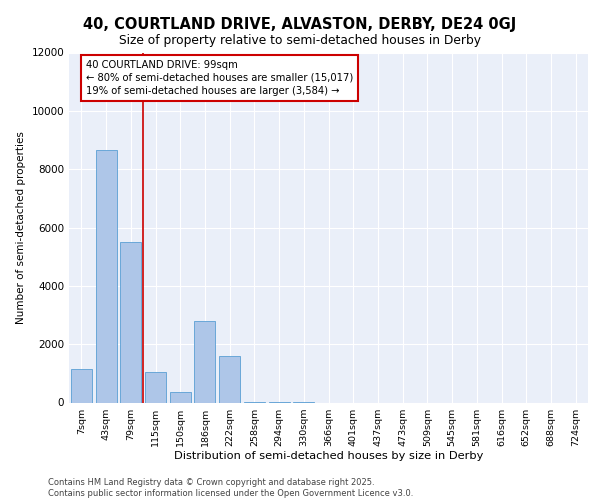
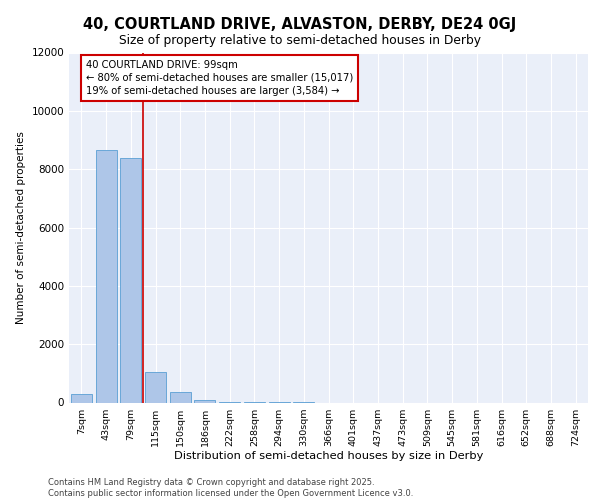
7sqm: 1150 -> 280
79sqm: 5500 -> 8400
186sqm: 2800 -> 90
222sqm: 1600 -> 30
